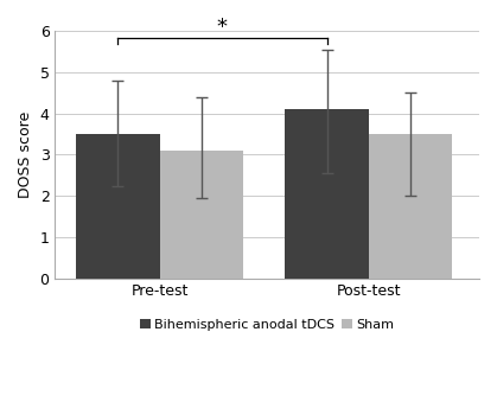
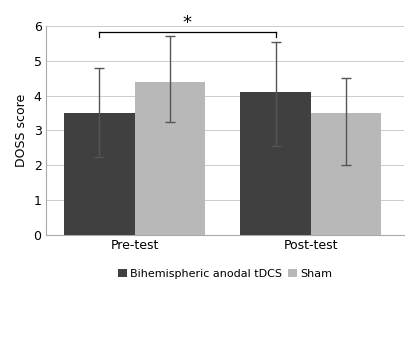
Sham/Pre-test: 3.1 -> 4.4
